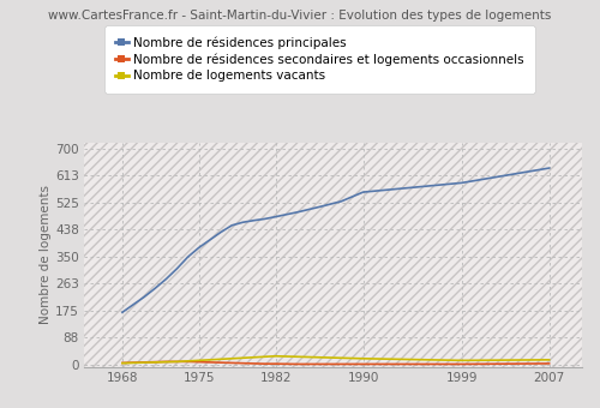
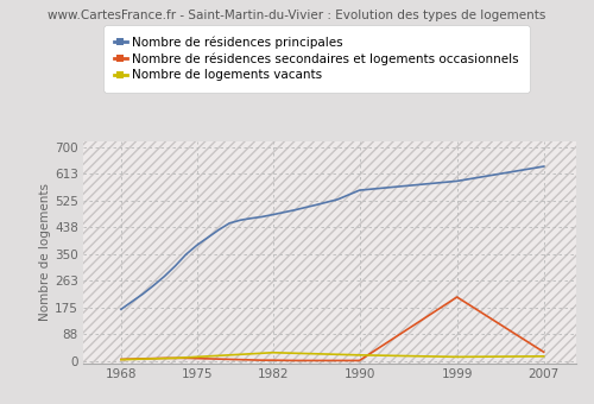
Nombre de résidences secondaires et logements occasionnels/1999: 2 -> 210
Nombre de résidences secondaires et logements occasionnels/2007: 4 -> 30
